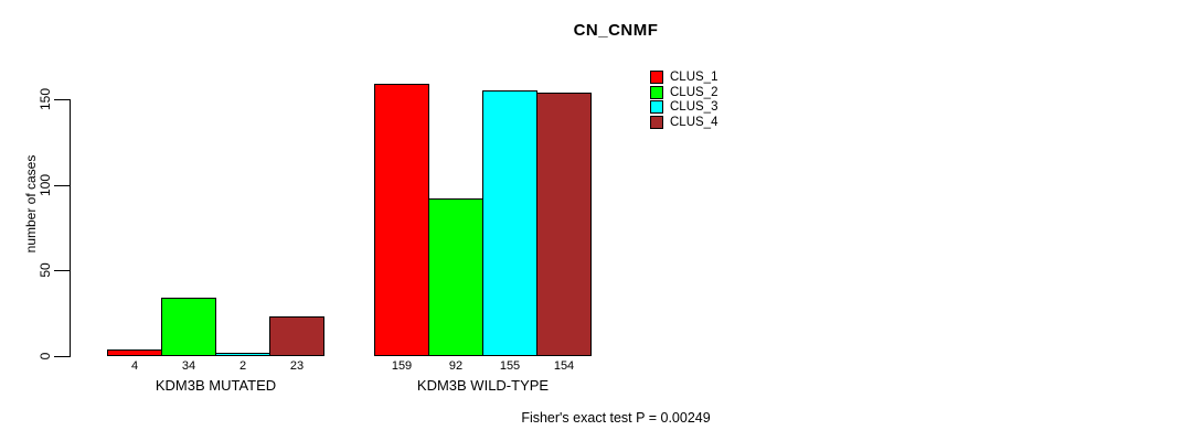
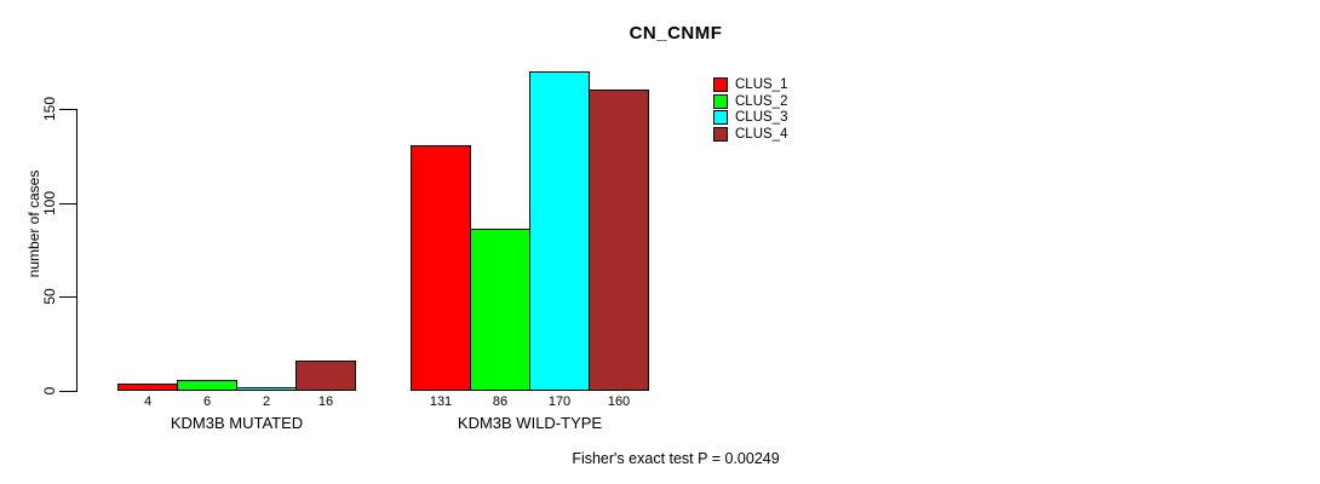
CLUS_2/KDM3B MUTATED: 34 -> 6
CLUS_4/KDM3B MUTATED: 23 -> 16
CLUS_1/KDM3B WILD-TYPE: 159 -> 131
CLUS_2/KDM3B WILD-TYPE: 92 -> 86
CLUS_3/KDM3B WILD-TYPE: 155 -> 170
CLUS_4/KDM3B WILD-TYPE: 154 -> 160
